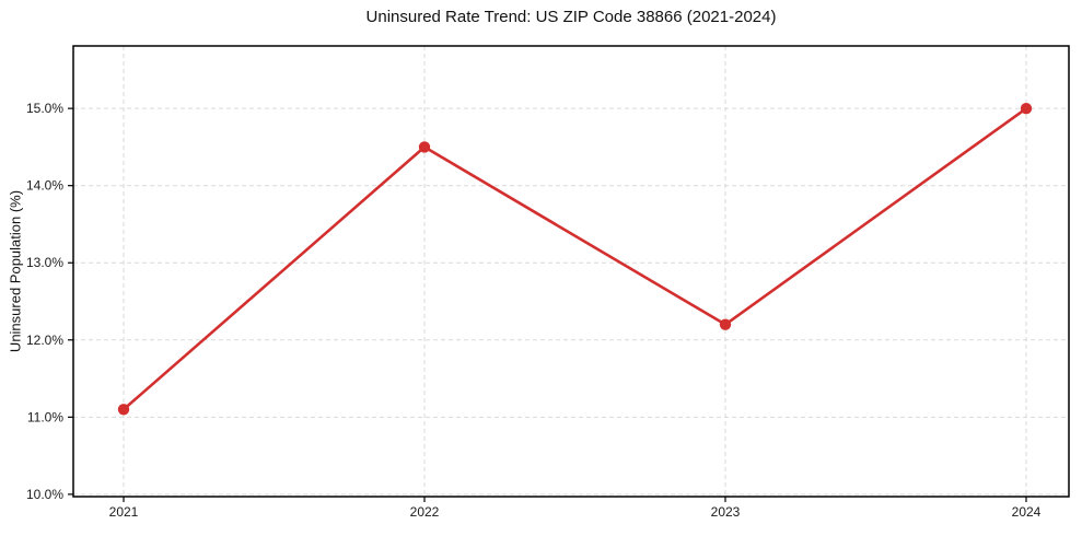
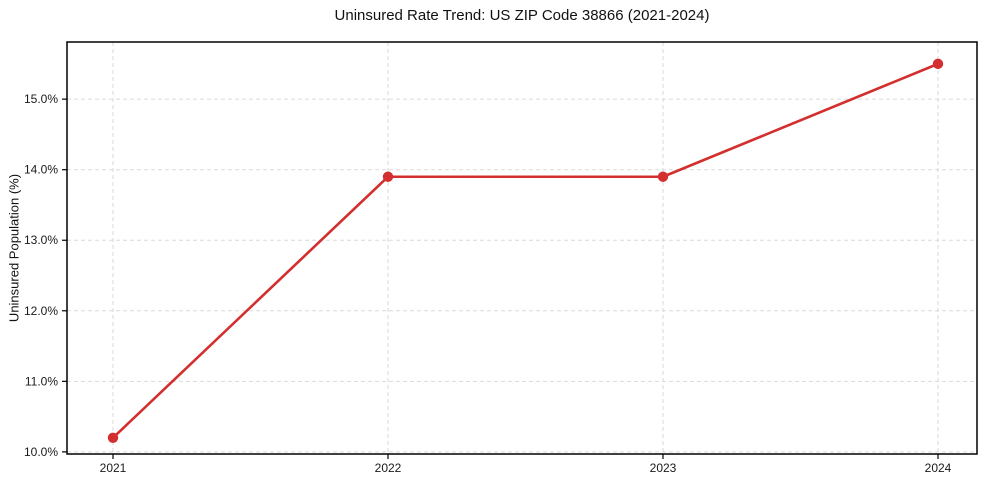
2021: 11.1% -> 10.2%
2022: 14.5% -> 13.9%
2023: 12.2% -> 13.9%
2024: 15.0% -> 15.5%
